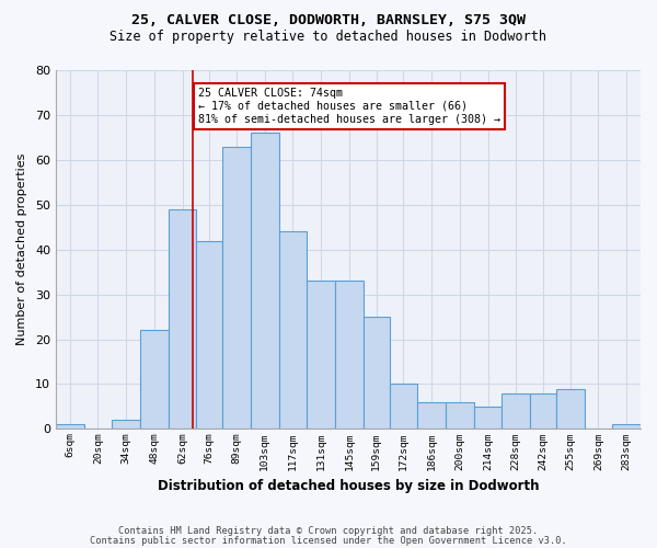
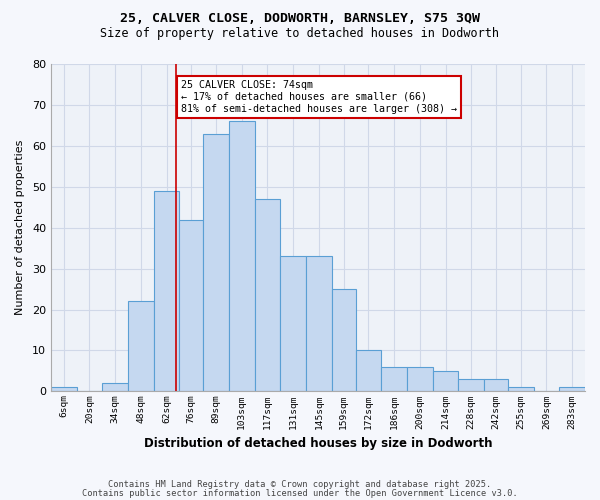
117sqm: 44 -> 47
228sqm: 8 -> 3
242sqm: 8 -> 3
255sqm: 9 -> 1
